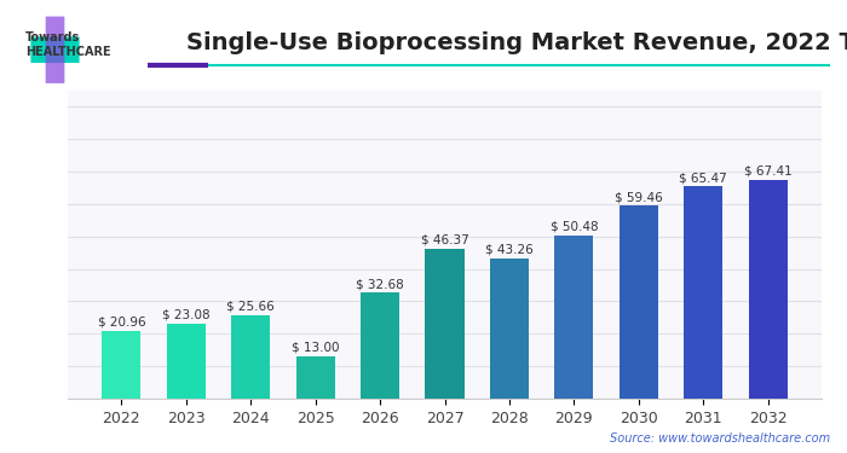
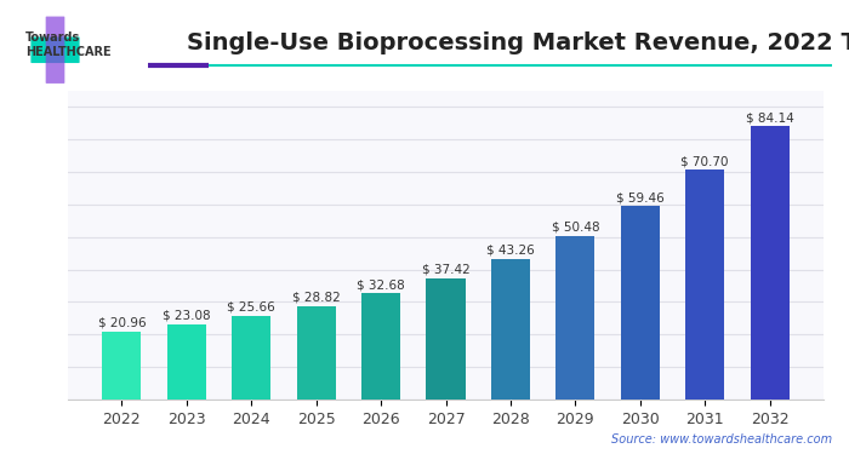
2025: 13.00 -> 28.82
2027: 46.37 -> 37.42
2031: 65.47 -> 70.70
2032: 67.41 -> 84.14
